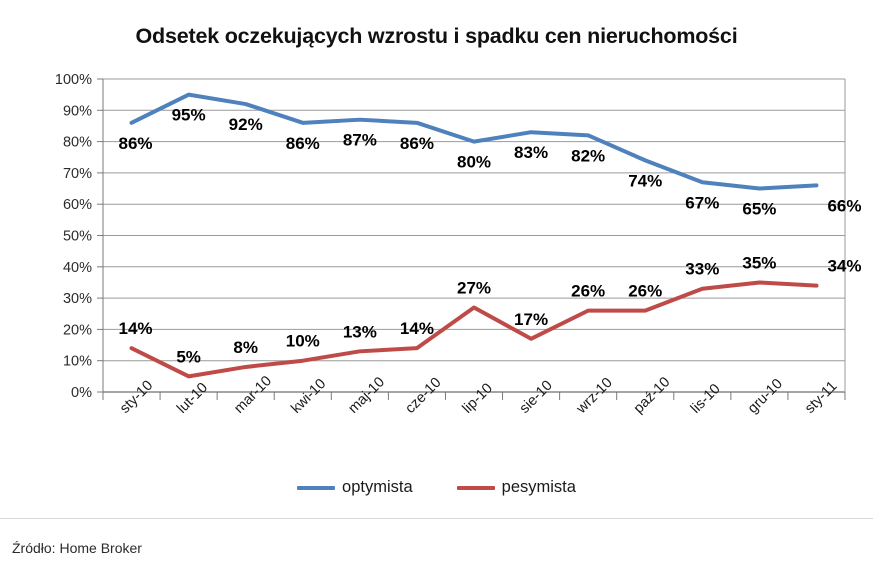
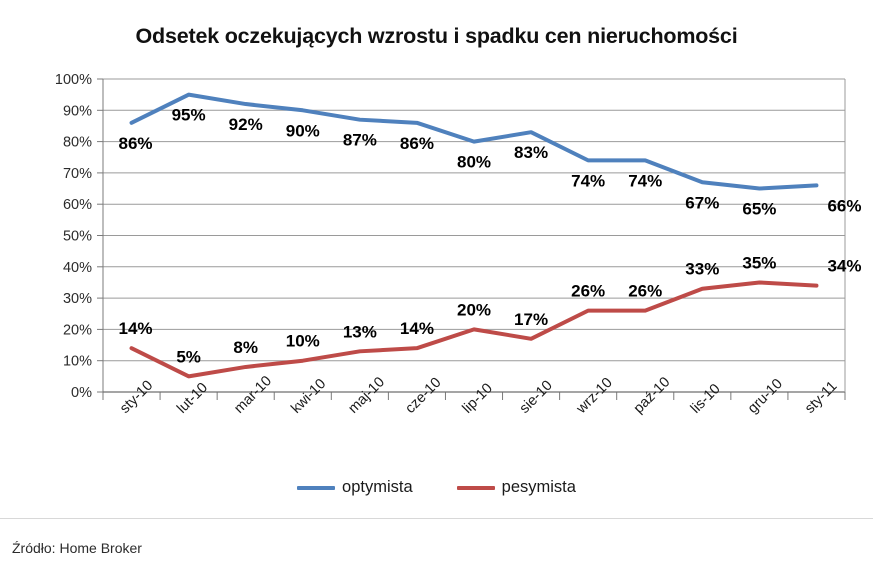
optymista/kwi-10: 86% -> 90%
pesymista/lip-10: 27% -> 20%
optymista/wrz-10: 82% -> 74%
